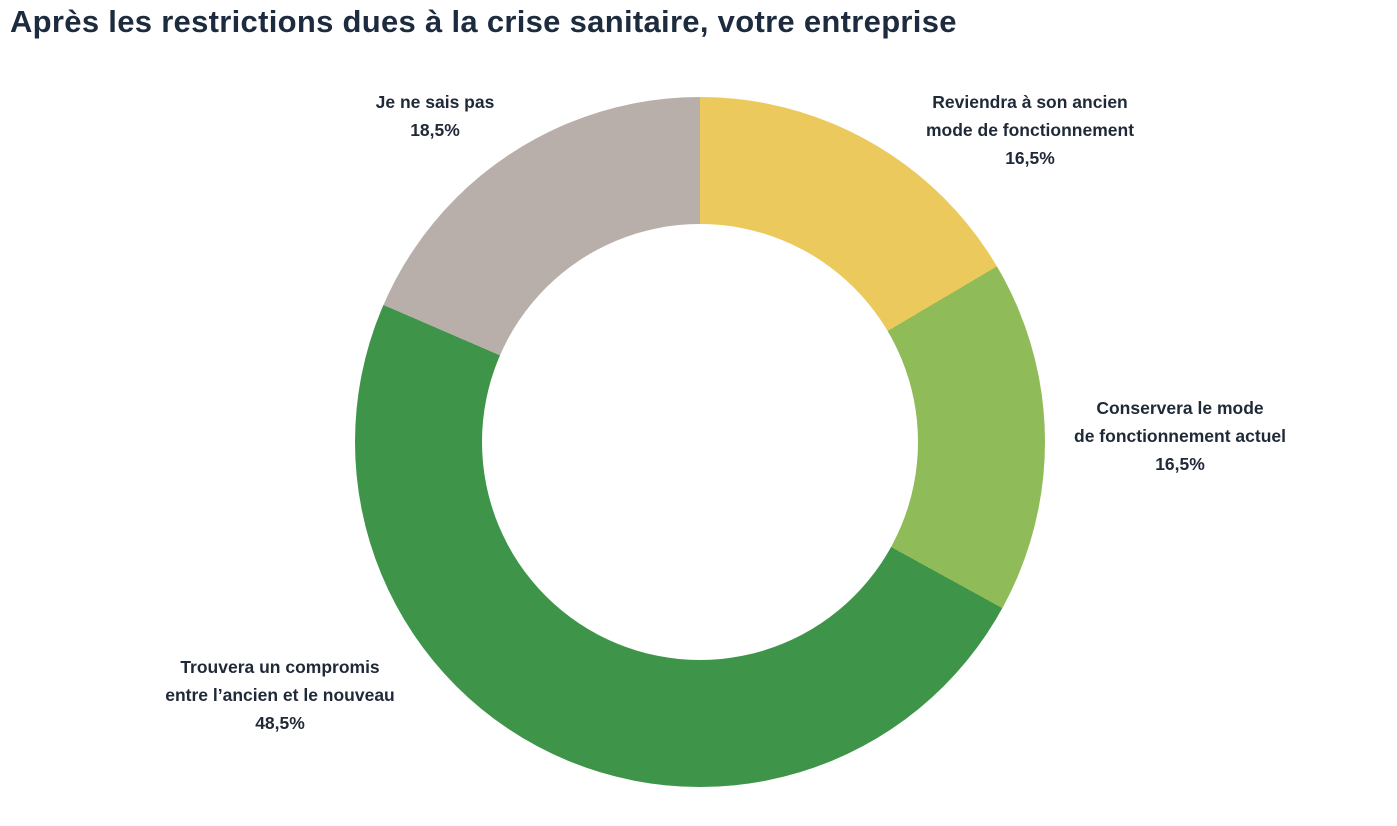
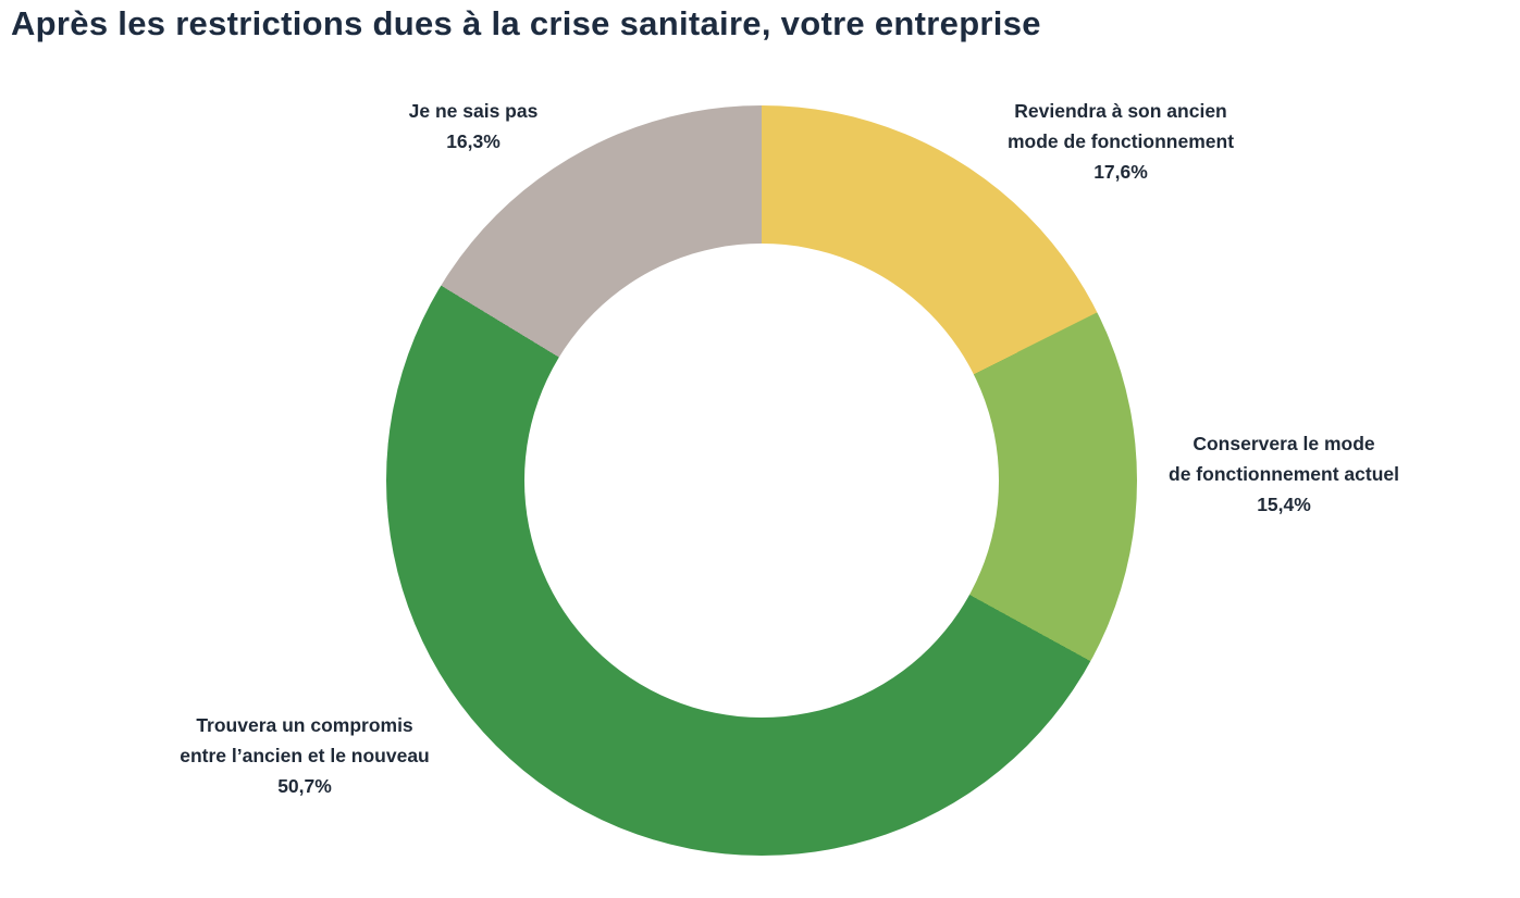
Reviendra à son ancien mode de fonctionnement: 16,5% -> 17,6%
Conservera le mode de fonctionnement actuel: 16,5% -> 15,4%
Trouvera un compromis entre l’ancien et le nouveau: 48,5% -> 50,7%
Je ne sais pas: 18,5% -> 16,3%
